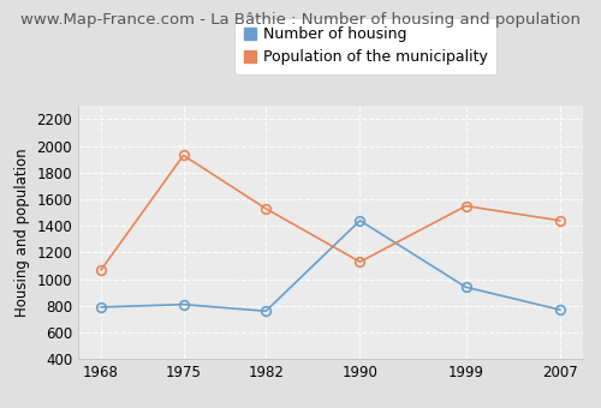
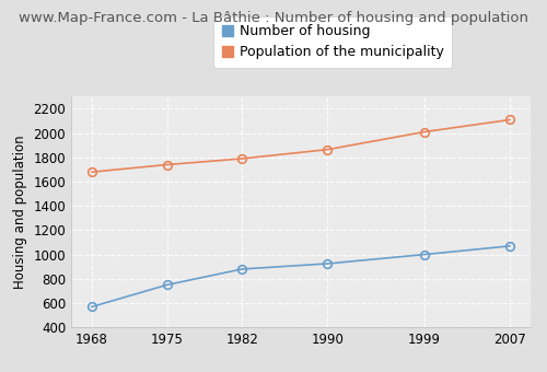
Number of housing/1968: 790 -> 570
Population of the municipality/1968: 1070 -> 1680
Number of housing/1975: 810 -> 750
Population of the municipality/1975: 1930 -> 1740
Number of housing/1982: 760 -> 880
Population of the municipality/1982: 1530 -> 1790
Number of housing/1990: 1440 -> 920
Population of the municipality/1990: 1130 -> 1860
Number of housing/1999: 940 -> 1000
Population of the municipality/1999: 1550 -> 2010
Number of housing/2007: 770 -> 1070
Population of the municipality/2007: 1440 -> 2110
